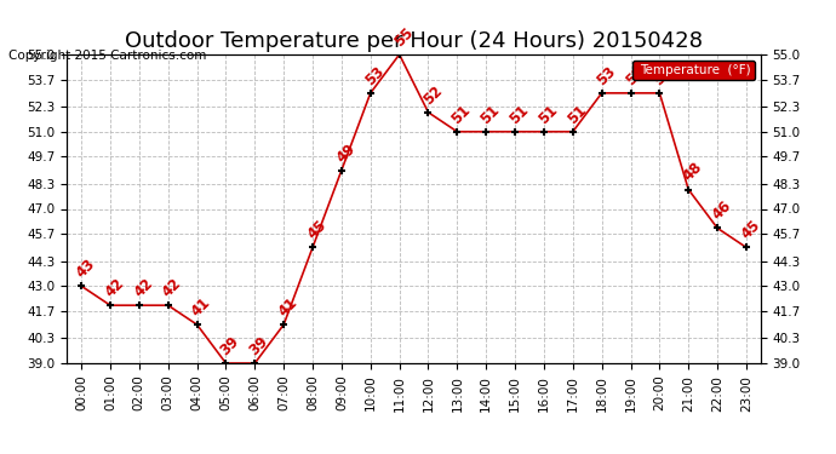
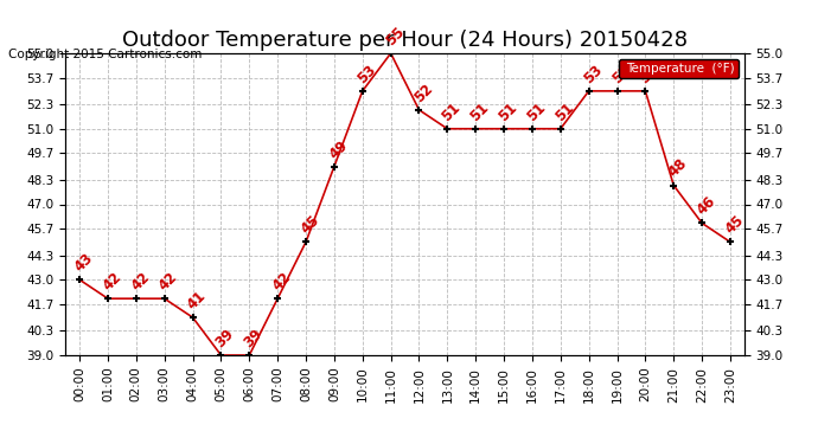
07:00: 41 -> 42
